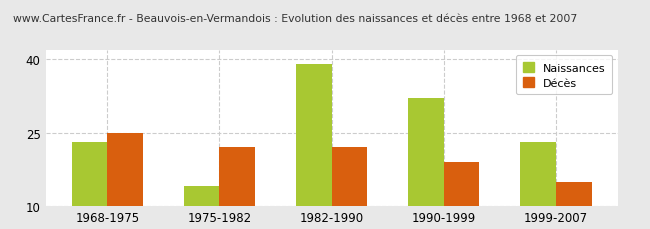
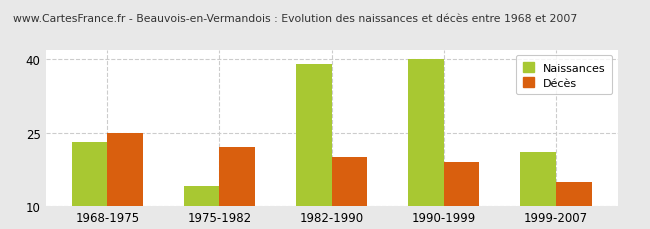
Décès/1982-1990: 22 -> 20
Naissances/1990-1999: 32 -> 40
Naissances/1999-2007: 23 -> 21
